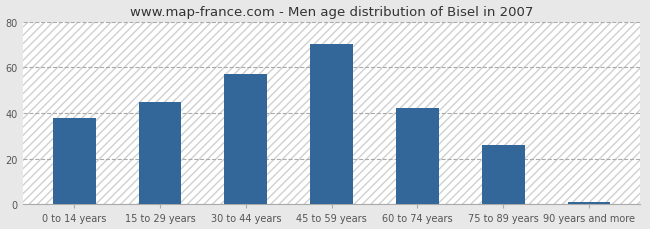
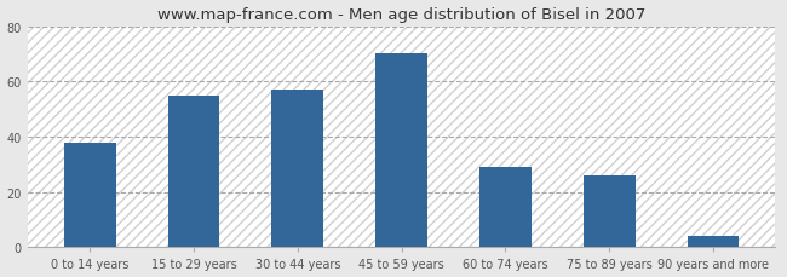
15 to 29 years: 45 -> 55
60 to 74 years: 42 -> 29
90 years and more: 1 -> 4
